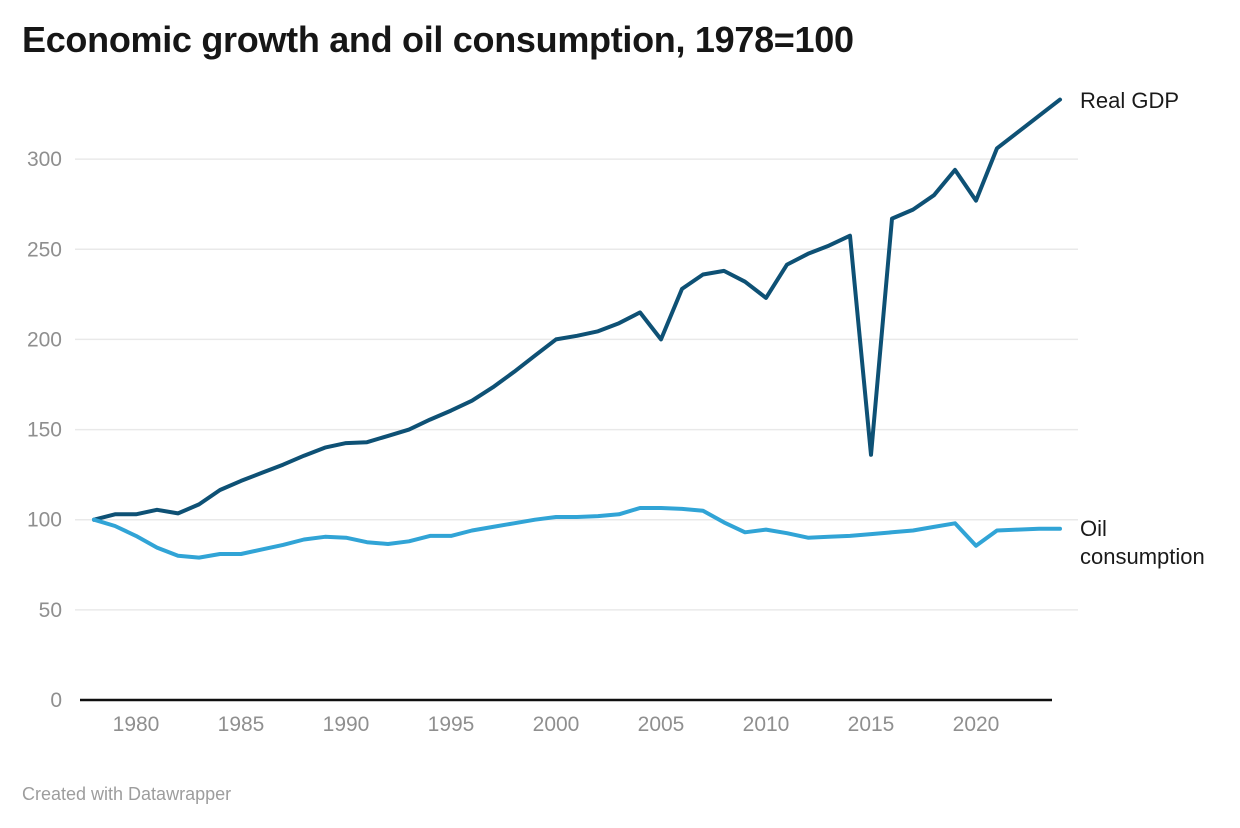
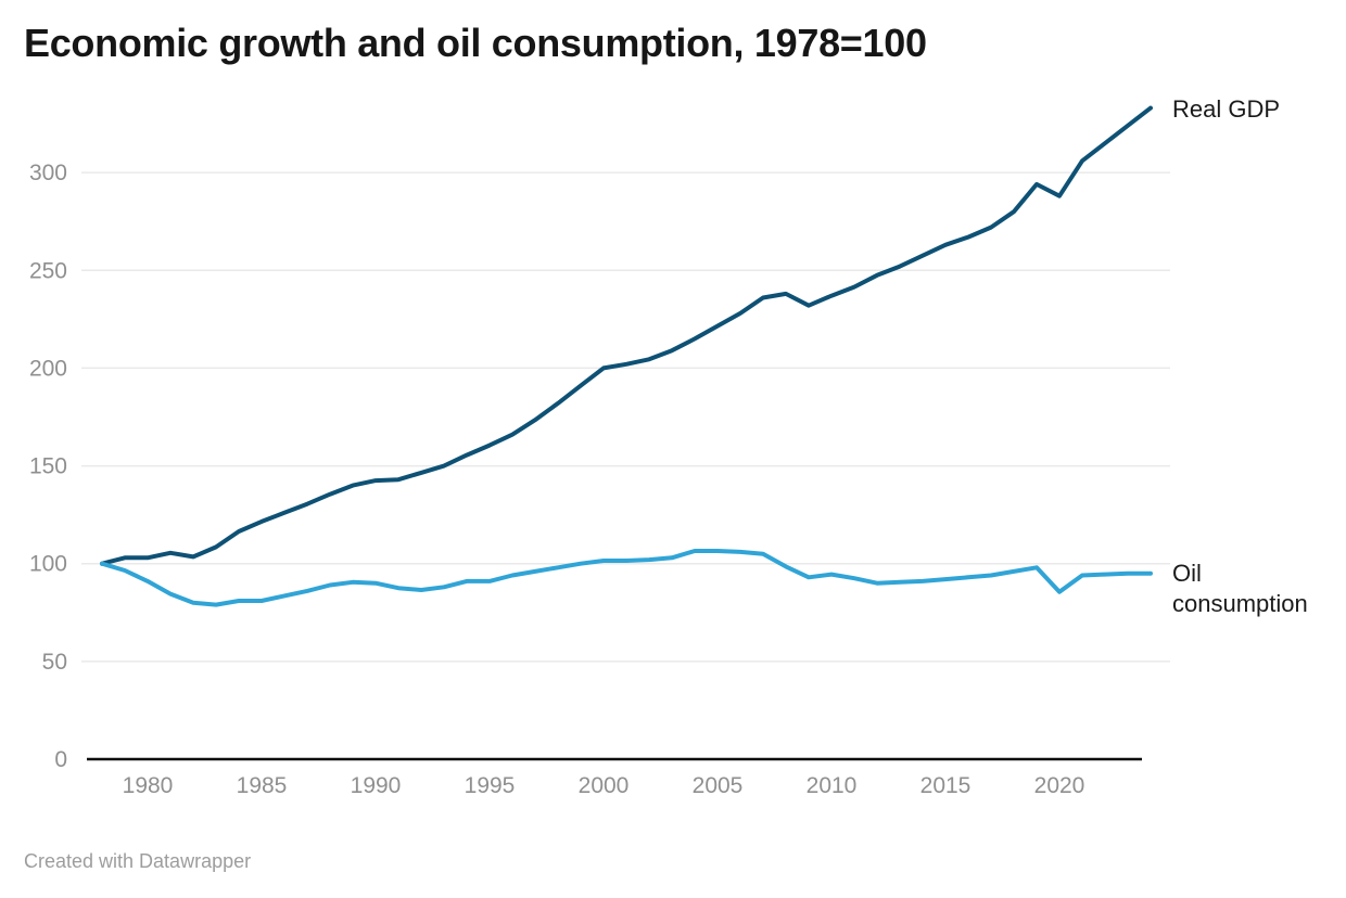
Real GDP/2005: 200 -> 222
Real GDP/2010: 223 -> 237
Real GDP/2015: 136 -> 263
Real GDP/2020: 277 -> 288
